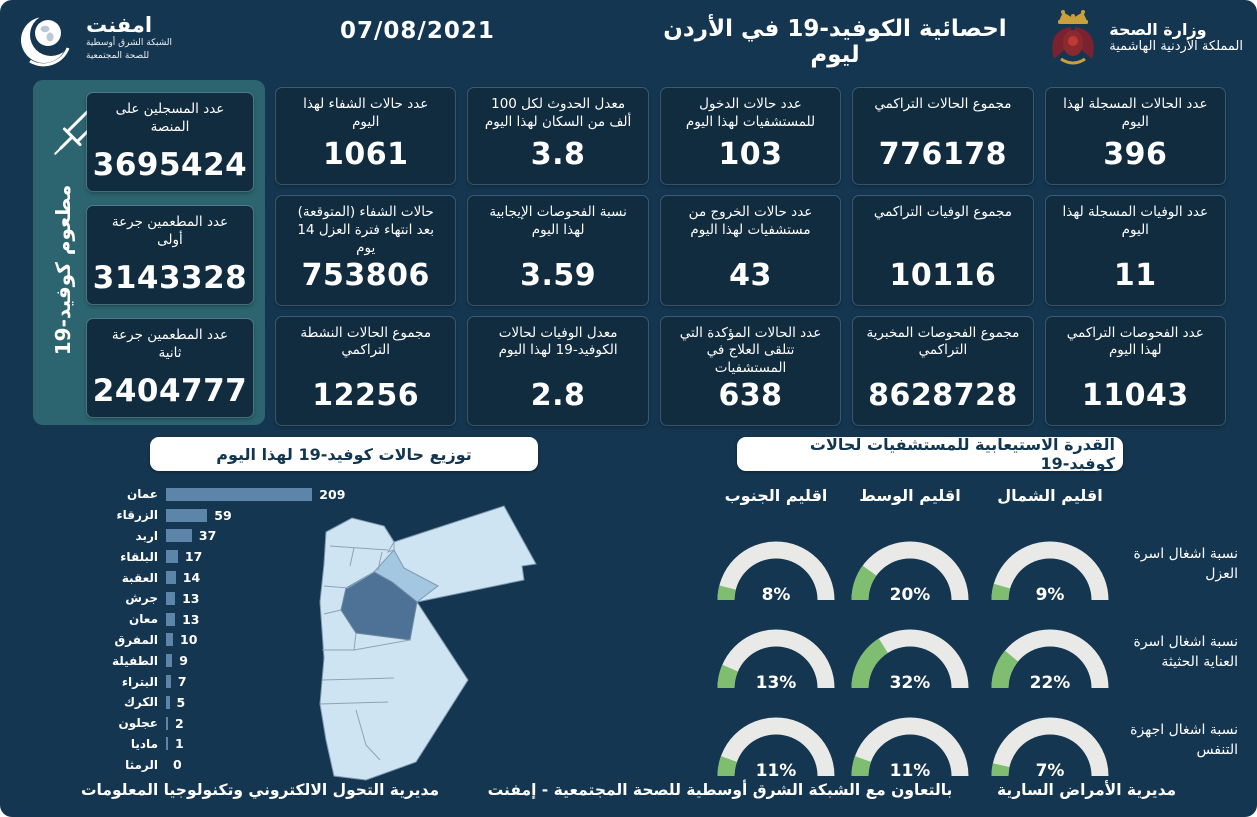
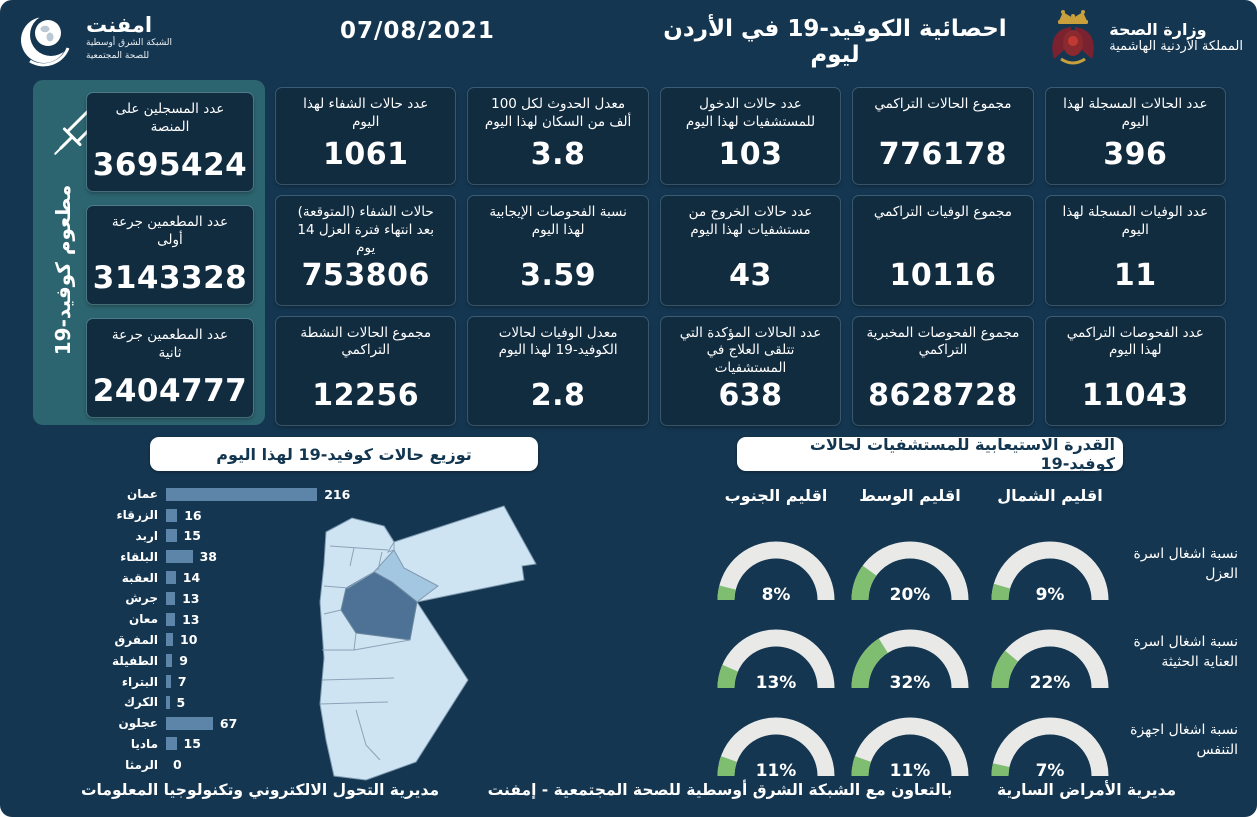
توزيع حالات كوفيد-19 لهذا اليوم/عمان: 209 -> 216
توزيع حالات كوفيد-19 لهذا اليوم/الزرقاء: 59 -> 16
توزيع حالات كوفيد-19 لهذا اليوم/اربد: 37 -> 15
توزيع حالات كوفيد-19 لهذا اليوم/البلقاء: 17 -> 38
توزيع حالات كوفيد-19 لهذا اليوم/عجلون: 2 -> 67
توزيع حالات كوفيد-19 لهذا اليوم/ماديا: 1 -> 15
